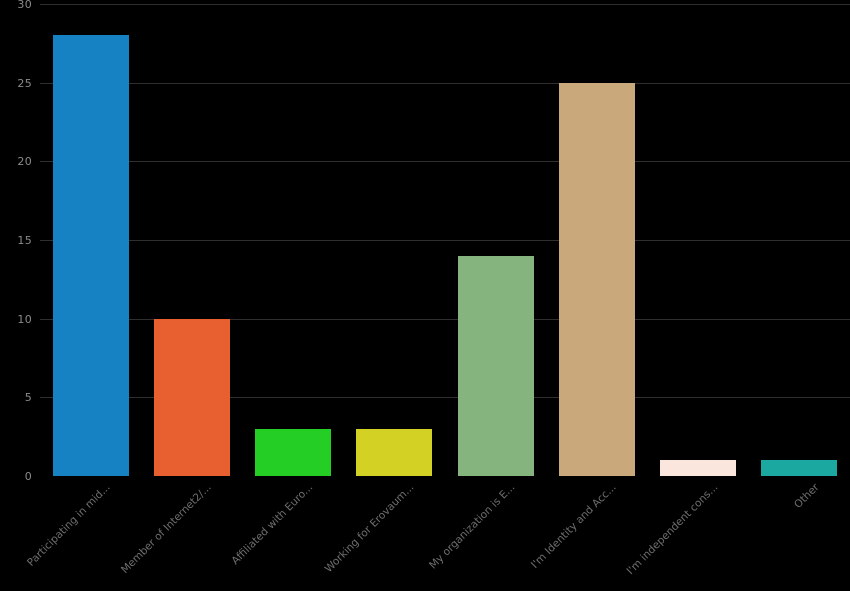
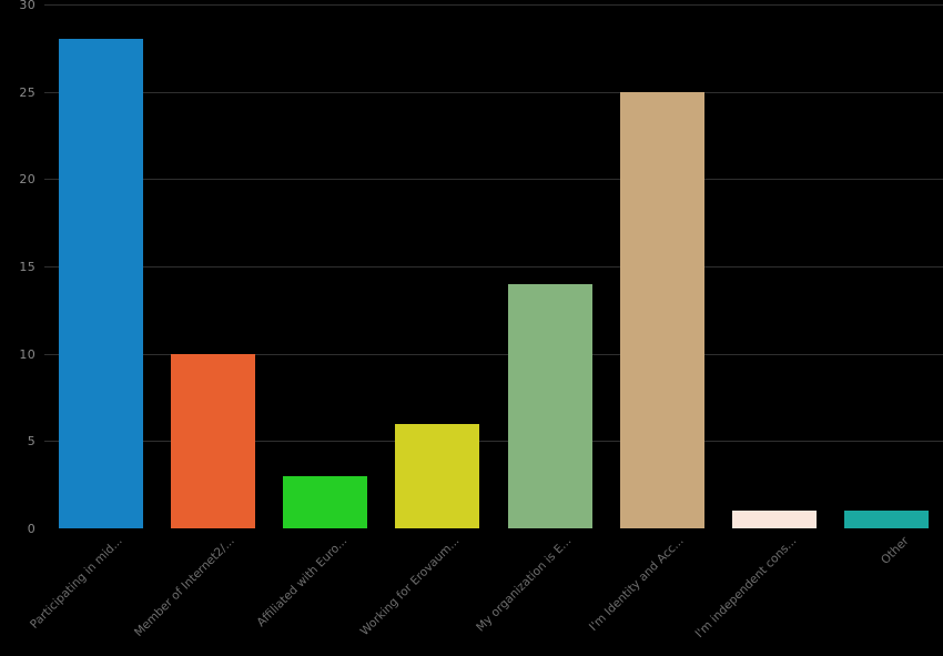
Working for Erovaum...: 3 -> 6
